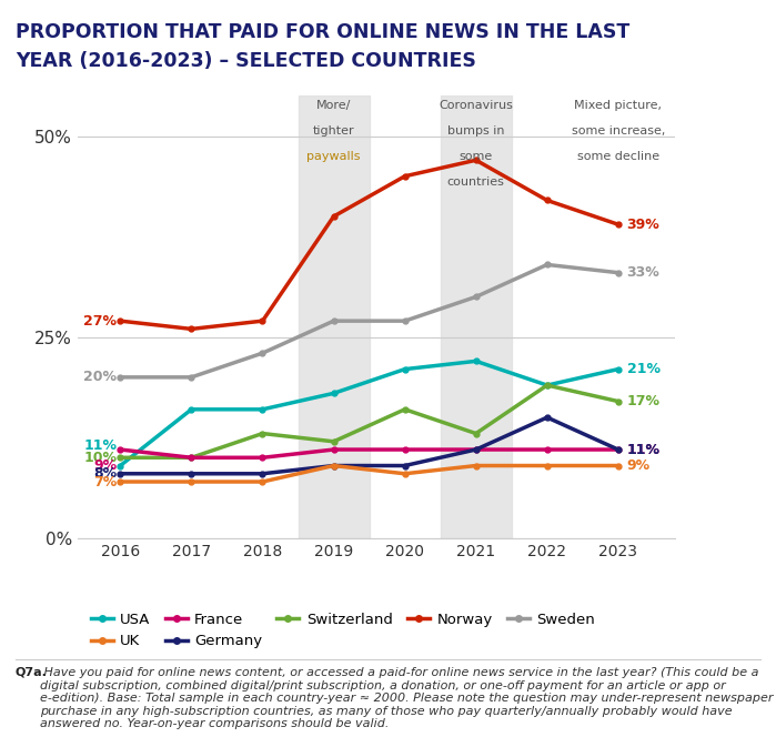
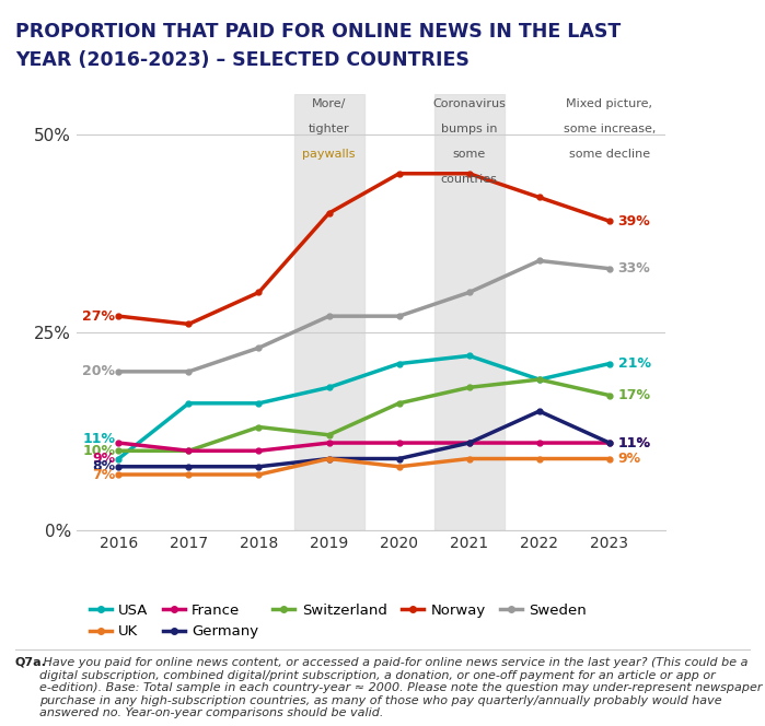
Norway/2018: 27% -> 30%
Norway/2021: 47% -> 45%
Switzerland/2021: 13% -> 18%
